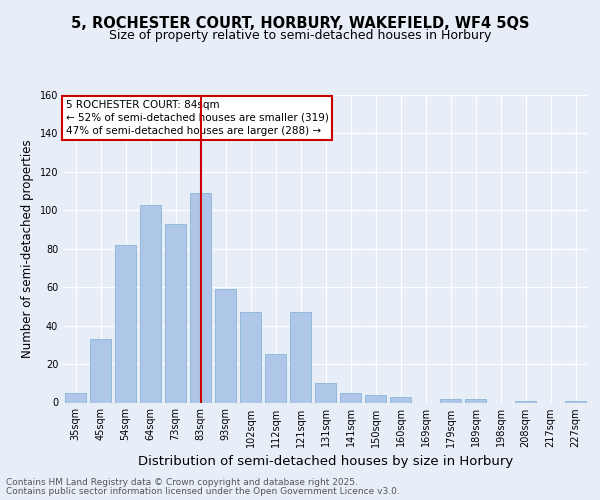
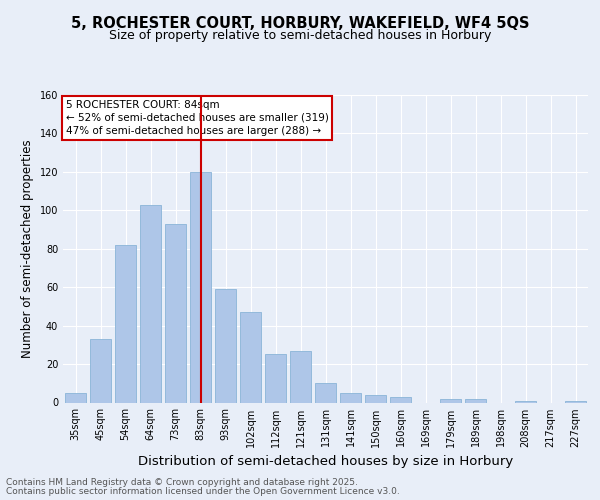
83sqm: 109 -> 120
121sqm: 47 -> 27
